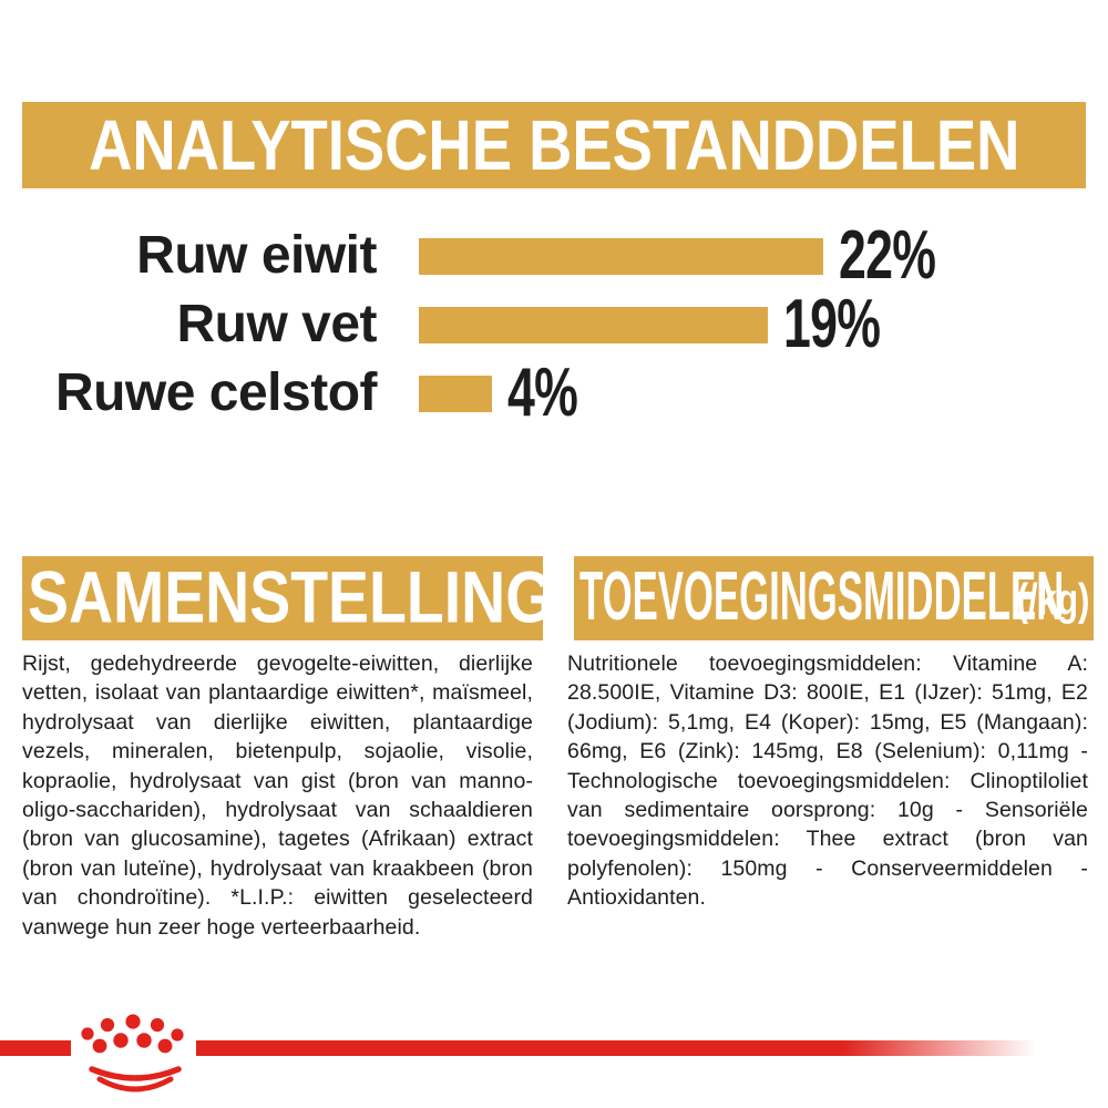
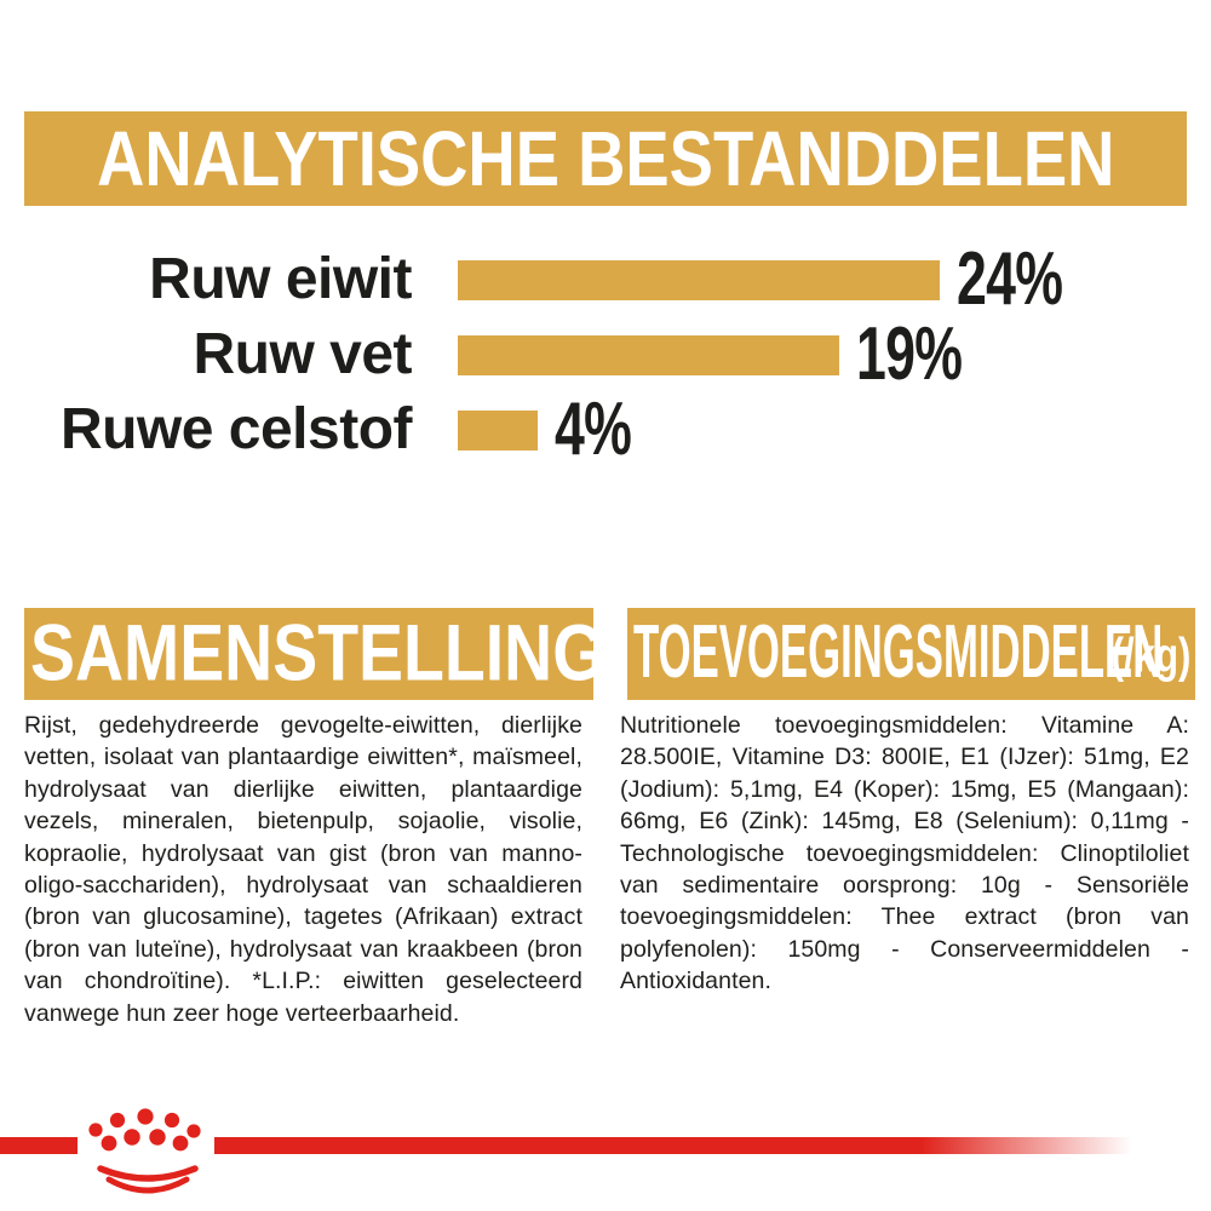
Ruw eiwit: 22% -> 24%
